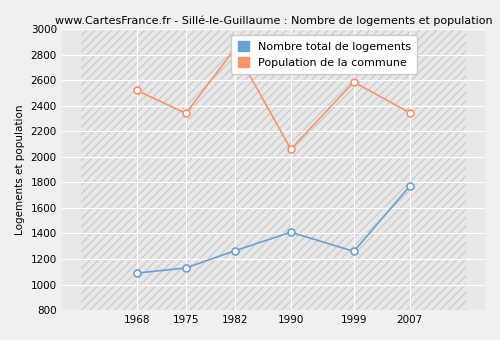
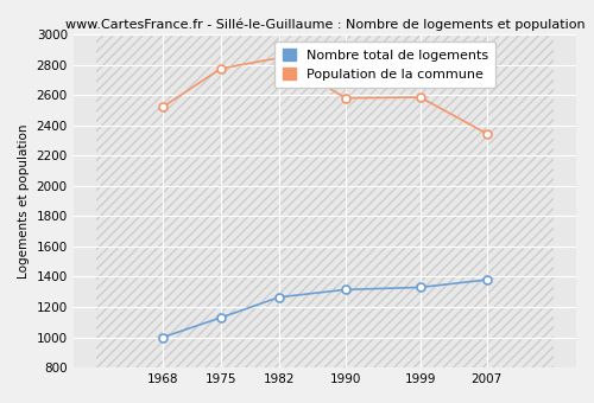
Nombre total de logements/1968: 1090 -> 1000
Population de la commune/1975: 2340 -> 2780
Nombre total de logements/1990: 1410 -> 1320
Population de la commune/1990: 2060 -> 2580
Nombre total de logements/1999: 1260 -> 1330
Nombre total de logements/2007: 1770 -> 1380
